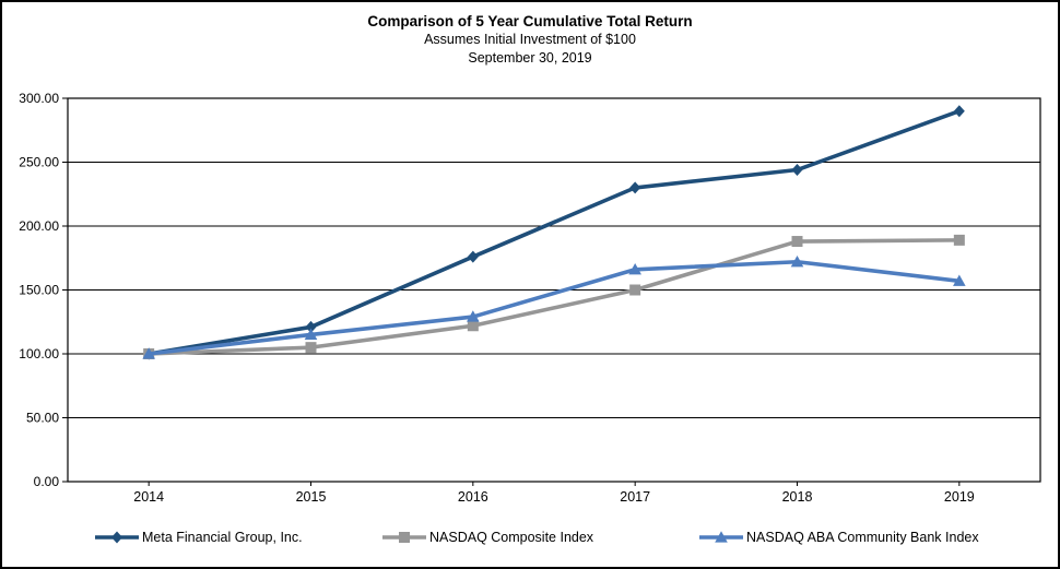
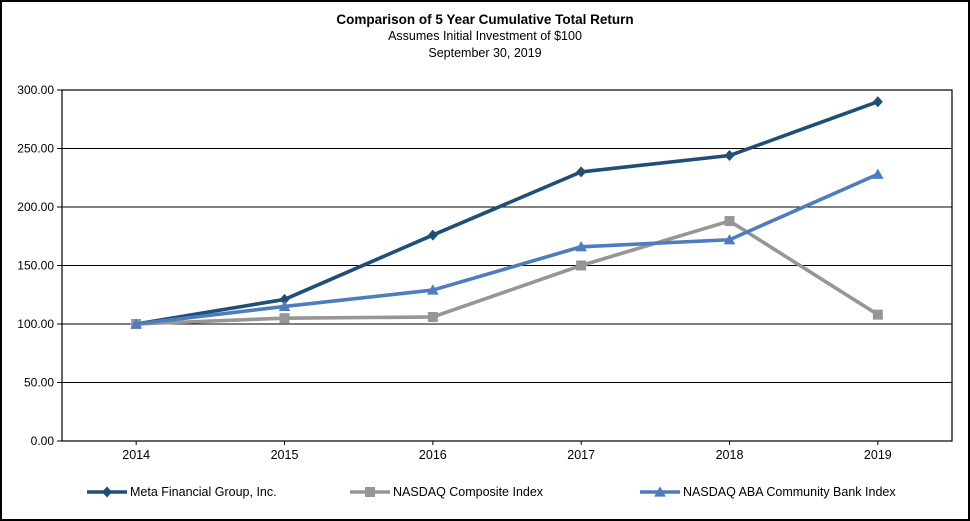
NASDAQ Composite Index/2016: 122 -> 106
NASDAQ Composite Index/2019: 189 -> 108
NASDAQ ABA Community Bank Index/2019: 157 -> 228
